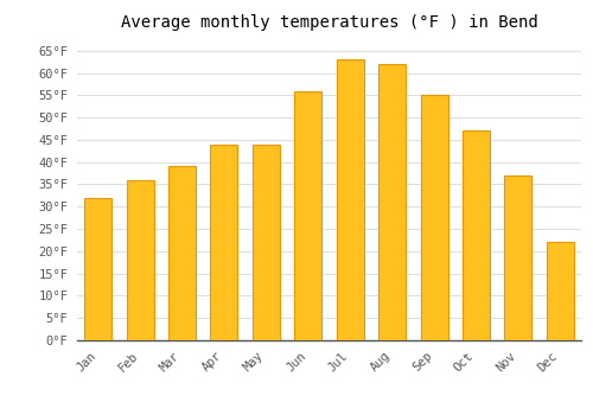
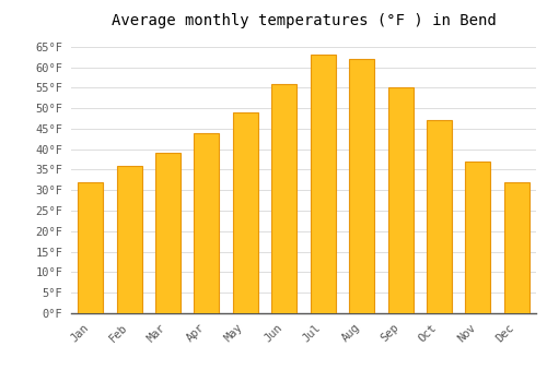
May: 44°F -> 49°F
Dec: 22°F -> 32°F
